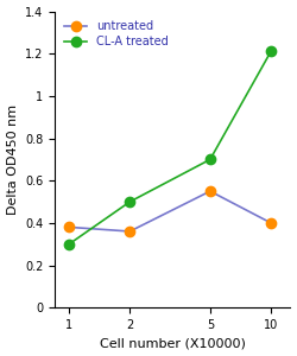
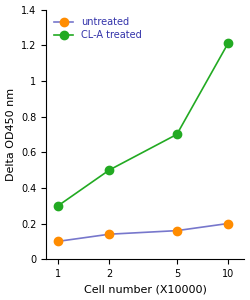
untreated/1: 0.38 -> 0.10
untreated/2: 0.36 -> 0.14
untreated/5: 0.55 -> 0.16
untreated/10: 0.40 -> 0.20
